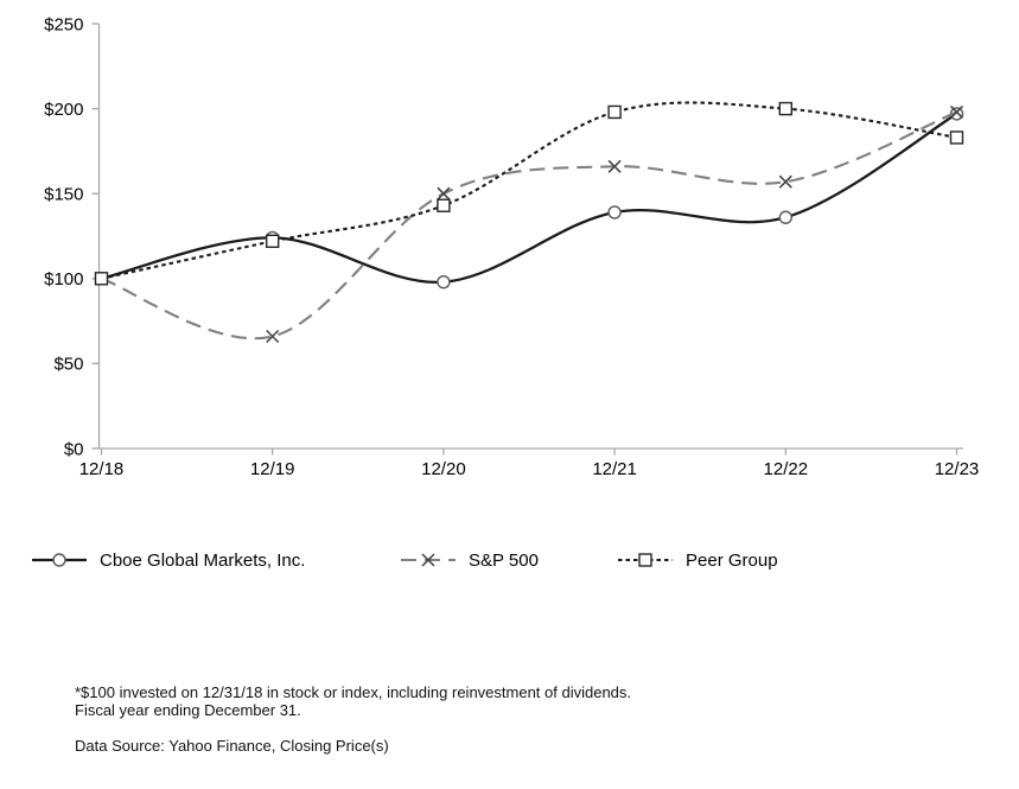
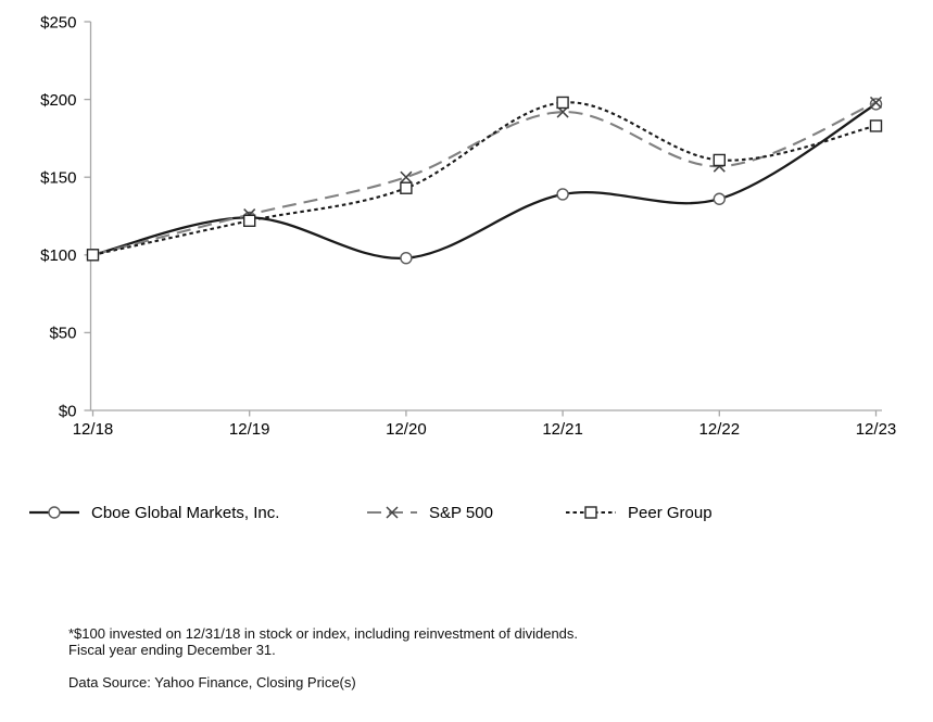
S&P 500/12/19: $66 -> $126
S&P 500/12/21: $166 -> $192
Peer Group/12/22: $200 -> $161
